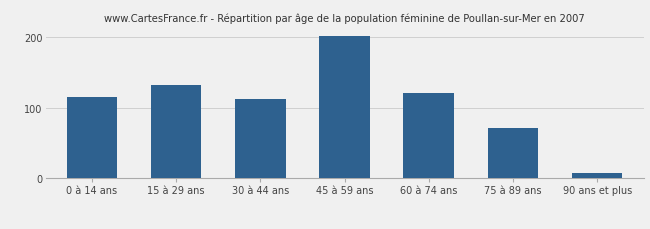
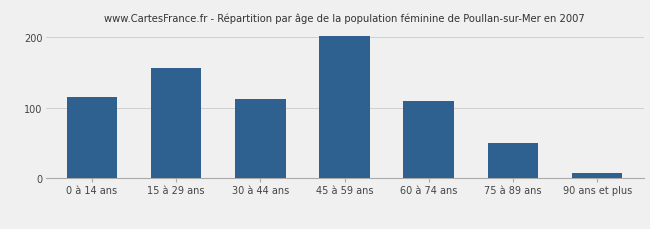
15 à 29 ans: 132 -> 156
60 à 74 ans: 121 -> 110
75 à 89 ans: 72 -> 50
